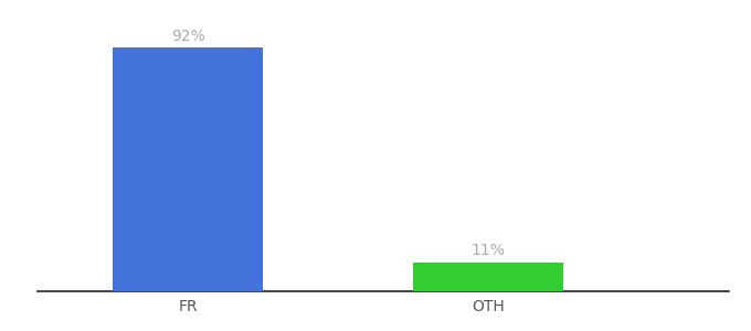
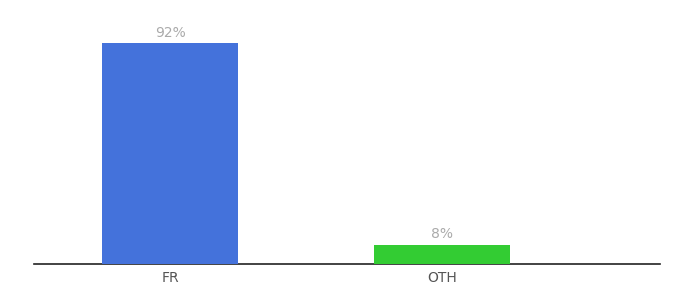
OTH: 11% -> 8%
